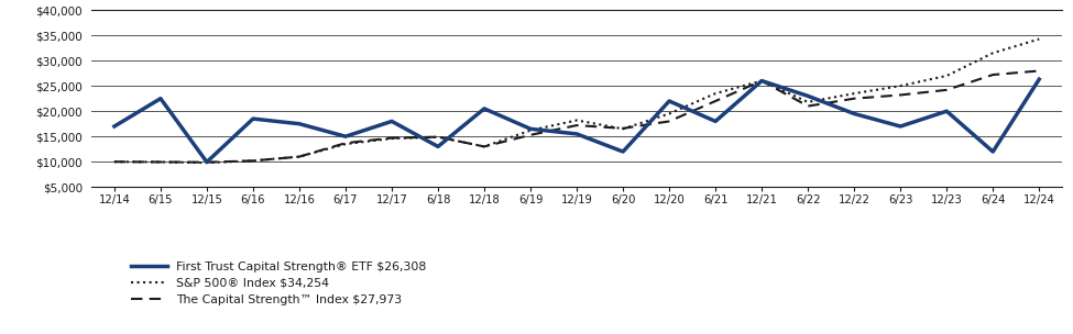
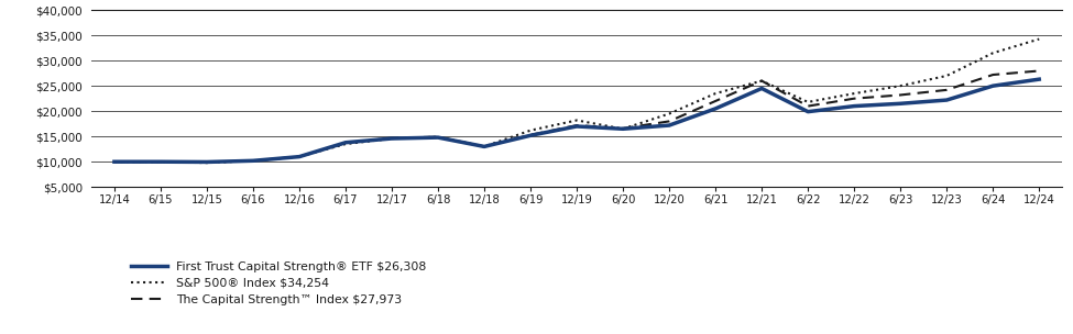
First Trust Capital Strength® ETF $26,308/12/14: $17,000 -> $10,000
First Trust Capital Strength® ETF $26,308/6/15: $22,500 -> $10,000
First Trust Capital Strength® ETF $26,308/6/16: $18,500 -> $10,200
First Trust Capital Strength® ETF $26,308/12/16: $17,500 -> $11,000
First Trust Capital Strength® ETF $26,308/6/17: $15,000 -> $13,800
First Trust Capital Strength® ETF $26,308/12/17: $18,000 -> $14,600
First Trust Capital Strength® ETF $26,308/6/18: $13,000 -> $14,800
First Trust Capital Strength® ETF $26,308/12/18: $20,500 -> $13,000
First Trust Capital Strength® ETF $26,308/6/19: $16,500 -> $15,200
First Trust Capital Strength® ETF $26,308/12/19: $15,500 -> $17,000
First Trust Capital Strength® ETF $26,308/6/20: $12,000 -> $16,500
First Trust Capital Strength® ETF $26,308/12/20: $22,000 -> $17,200
First Trust Capital Strength® ETF $26,308/6/21: $18,000 -> $20,500
First Trust Capital Strength® ETF $26,308/12/21: $26,000 -> $24,500
First Trust Capital Strength® ETF $26,308/6/22: $23,000 -> $19,900
First Trust Capital Strength® ETF $26,308/12/22: $19,500 -> $21,000
First Trust Capital Strength® ETF $26,308/6/23: $17,000 -> $21,500
First Trust Capital Strength® ETF $26,308/12/23: $20,000 -> $22,200
First Trust Capital Strength® ETF $26,308/6/24: $12,000 -> $25,000
